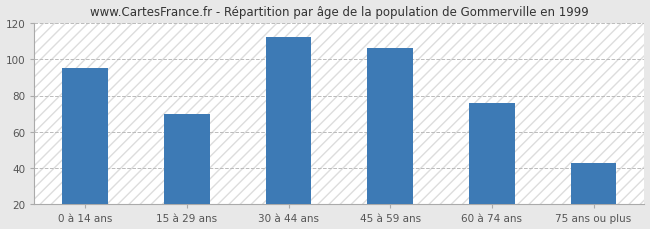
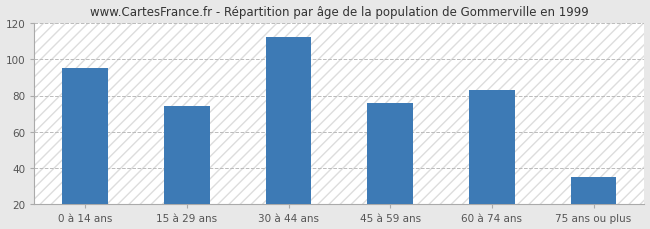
15 à 29 ans: 70 -> 74
45 à 59 ans: 106 -> 76
60 à 74 ans: 76 -> 83
75 ans ou plus: 43 -> 35
